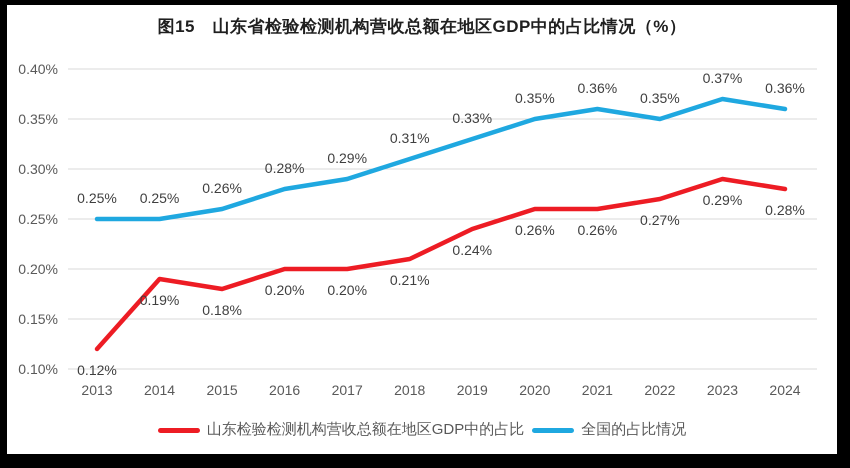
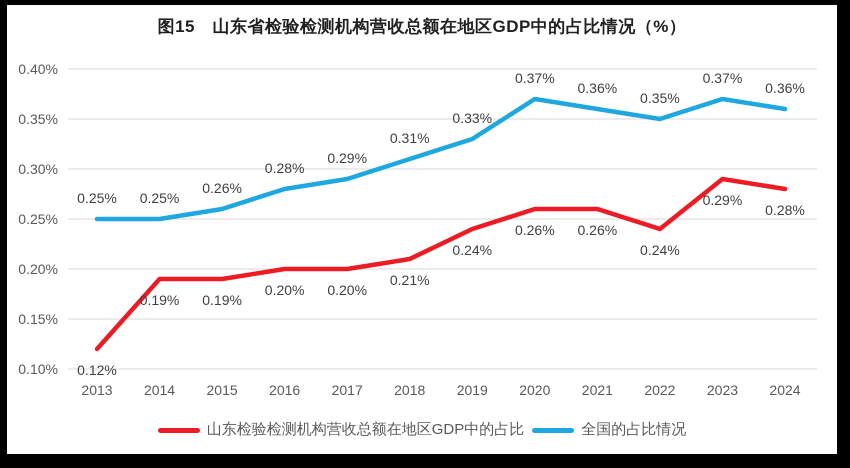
山东检验检测机构营收总额在地区GDP中的占比/2015: 0.18% -> 0.19%
全国的占比情况/2020: 0.35% -> 0.37%
山东检验检测机构营收总额在地区GDP中的占比/2022: 0.27% -> 0.24%
